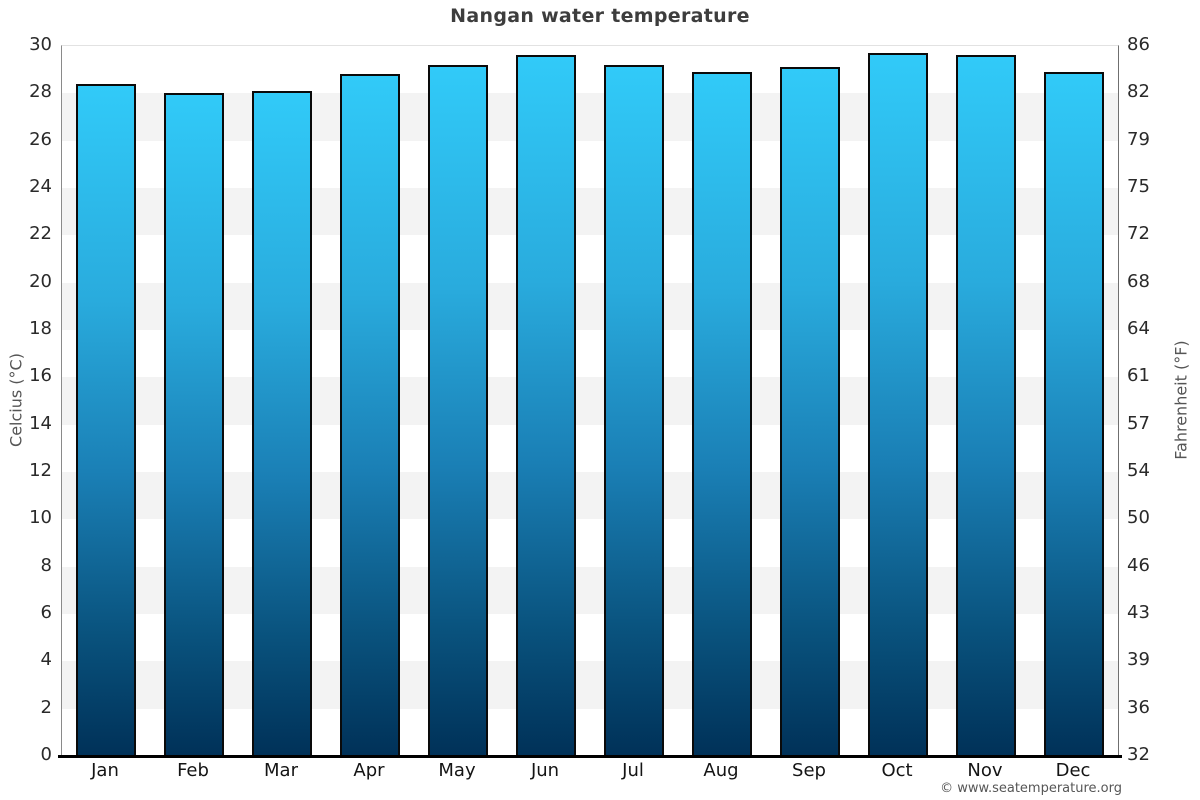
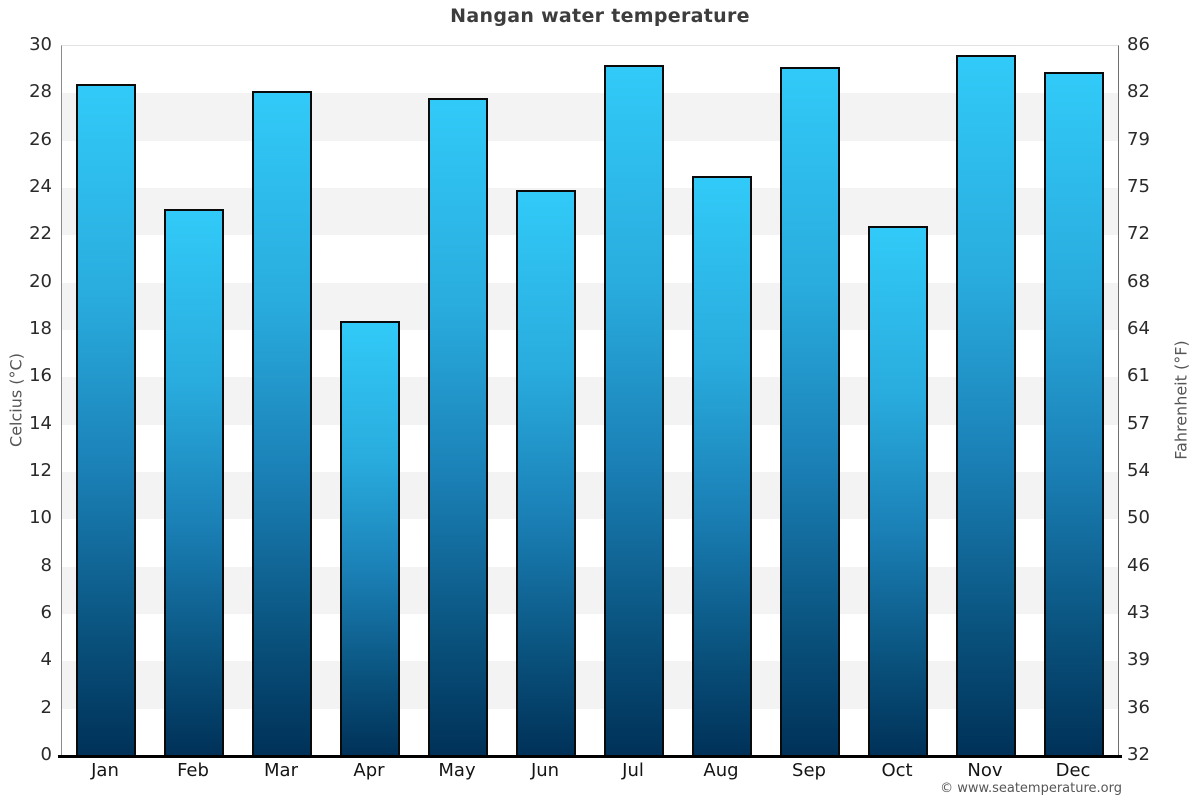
Feb: 28.0 -> 23.1
Apr: 28.8 -> 18.4
May: 29.2 -> 27.8
Jun: 29.6 -> 23.9
Aug: 28.9 -> 24.5
Oct: 29.7 -> 22.4
